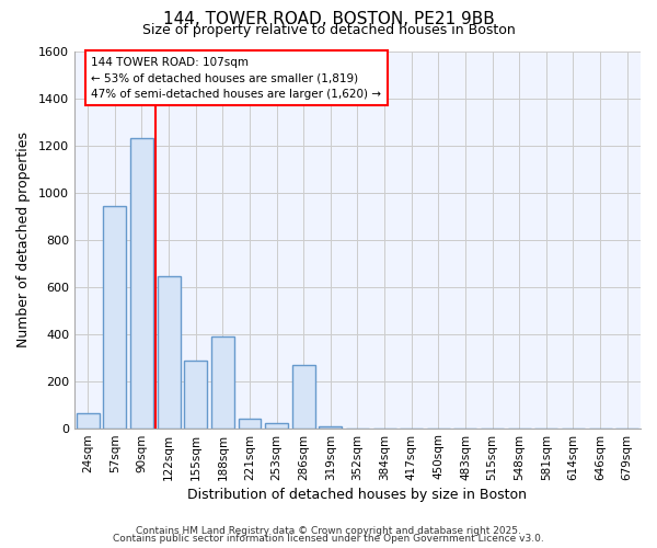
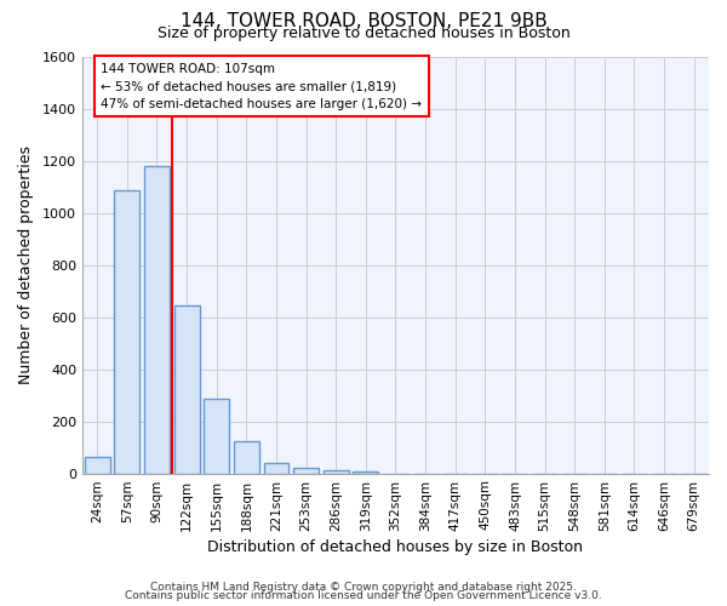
57sqm: 940 -> 1085
90sqm: 1230 -> 1180
188sqm: 390 -> 125
286sqm: 270 -> 10
